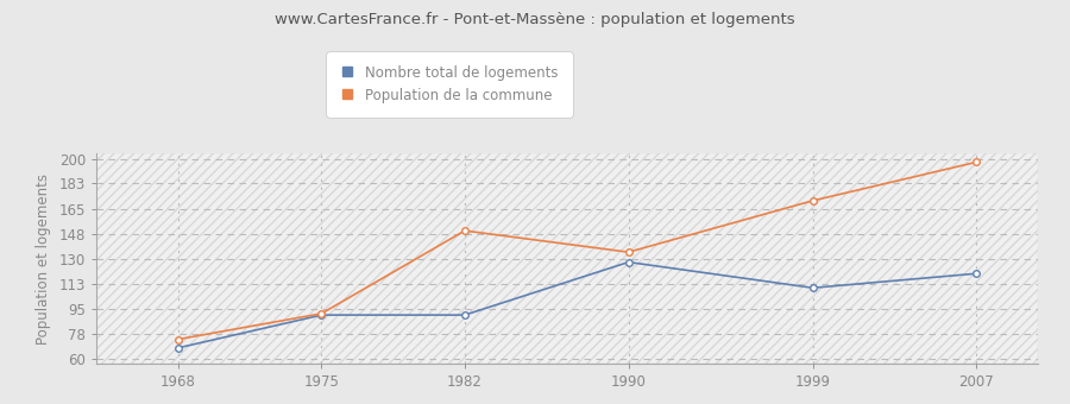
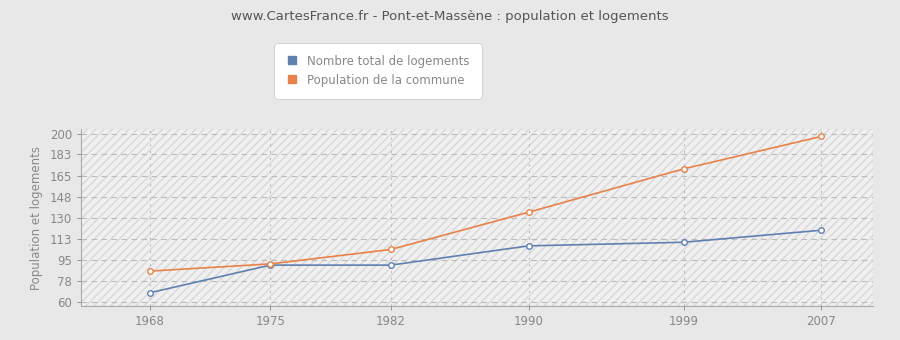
Population de la commune/1968: 74 -> 86
Population de la commune/1982: 150 -> 104
Nombre total de logements/1990: 128 -> 107
